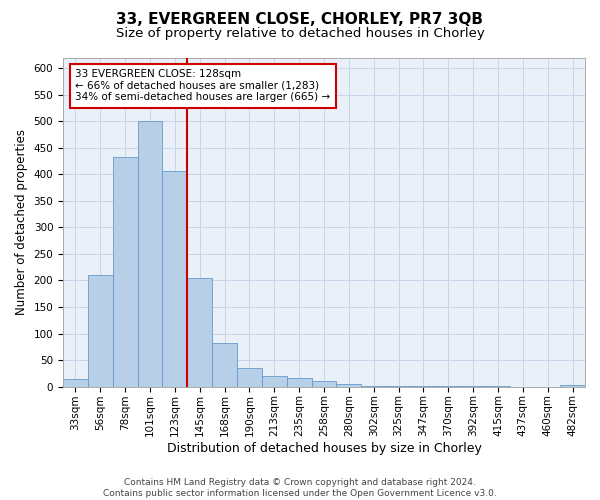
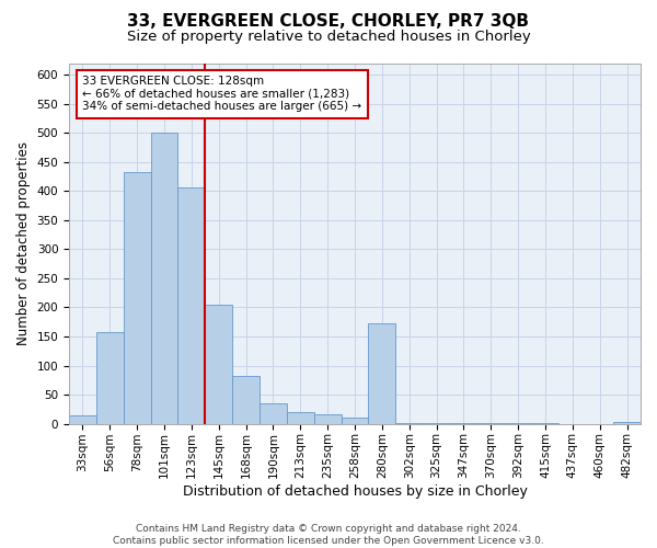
56sqm: 211 -> 158
280sqm: 5 -> 172
